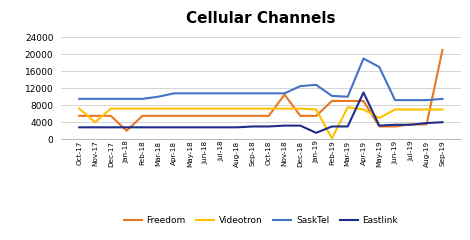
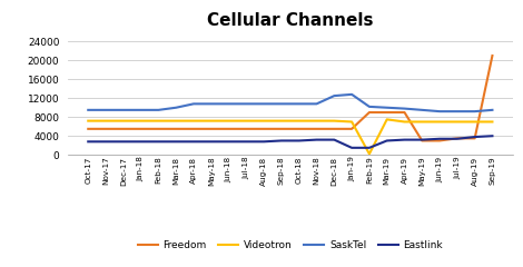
Videotron/Nov-17: 4000 -> 7200
Freedom/Jan-18: 2000 -> 5500
Freedom/Nov-18: 10500 -> 5500
Eastlink/Feb-19: 3000 -> 1500
SaskTel/Apr-19: 19000 -> 9800
Eastlink/Apr-19: 11000 -> 3200
Videotron/May-19: 5000 -> 7000
SaskTel/May-19: 17000 -> 9500
